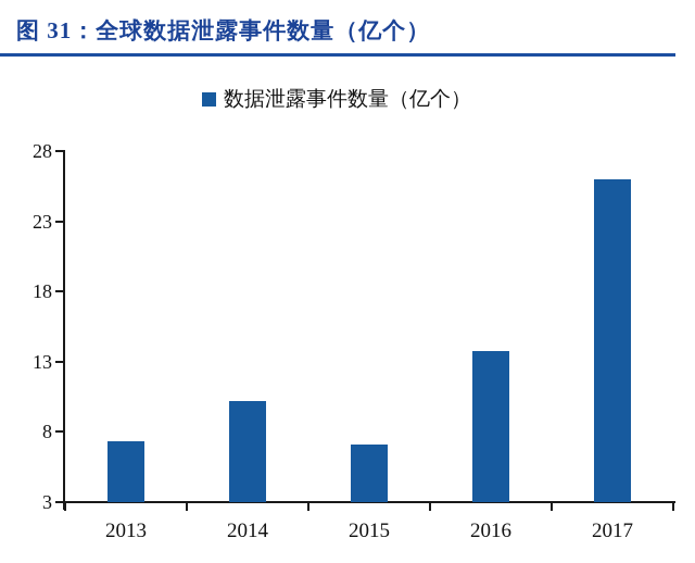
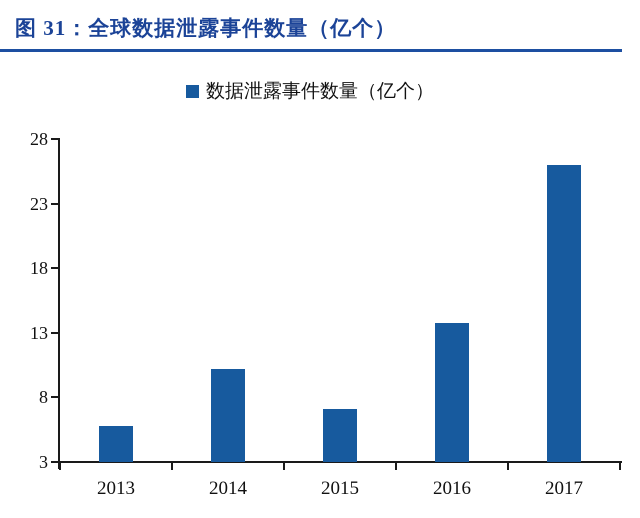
2013: 7.3 -> 5.8
